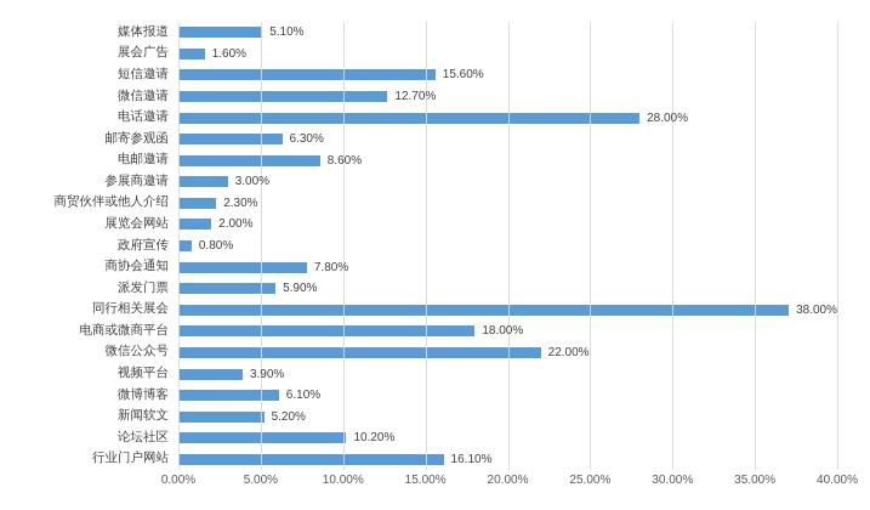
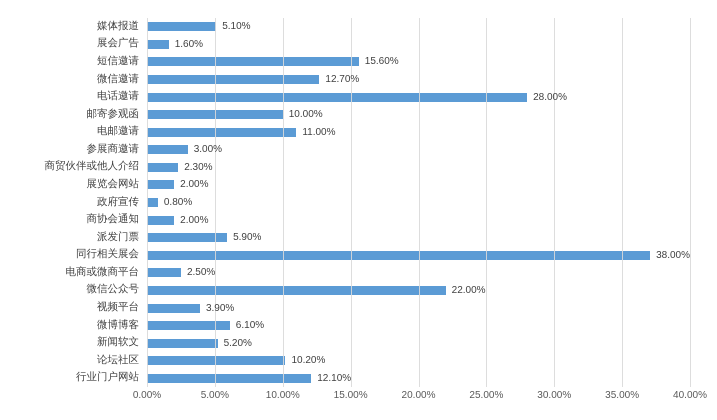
邮寄参观函: 6.30% -> 10.00%
电邮邀请: 8.60% -> 11.00%
商协会通知: 7.80% -> 2.00%
电商或微商平台: 18.00% -> 2.50%
行业门户网站: 16.10% -> 12.10%
